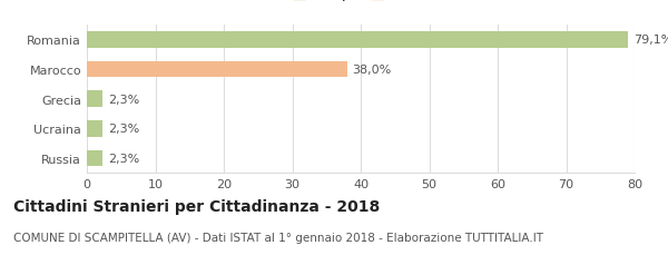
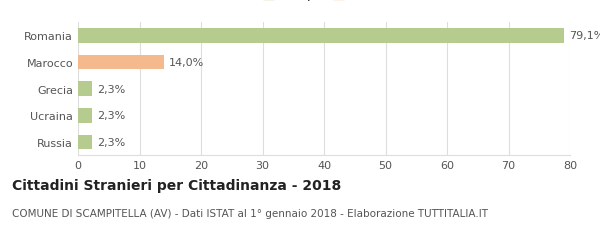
Marocco: 38,0% -> 14,0%
